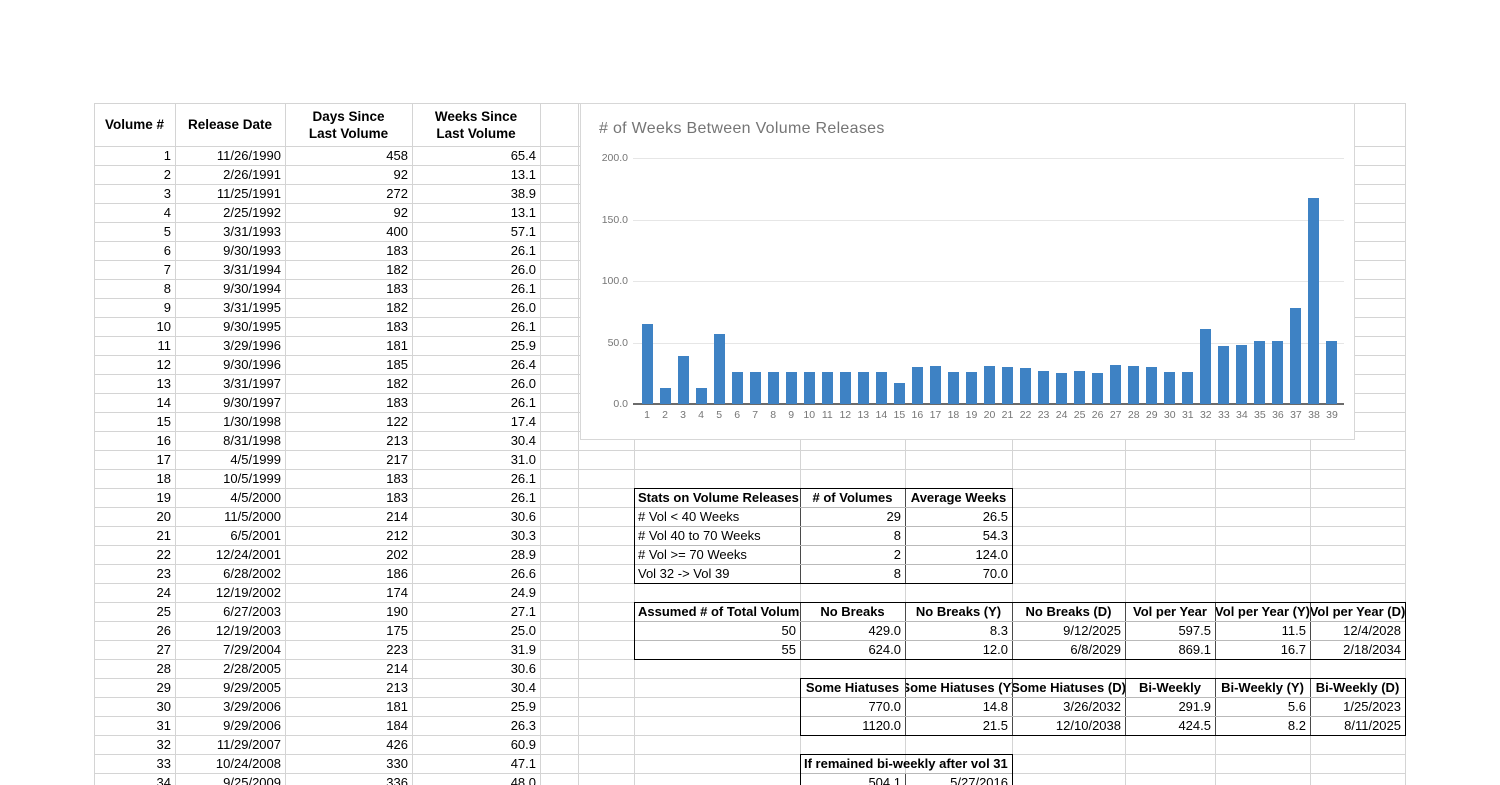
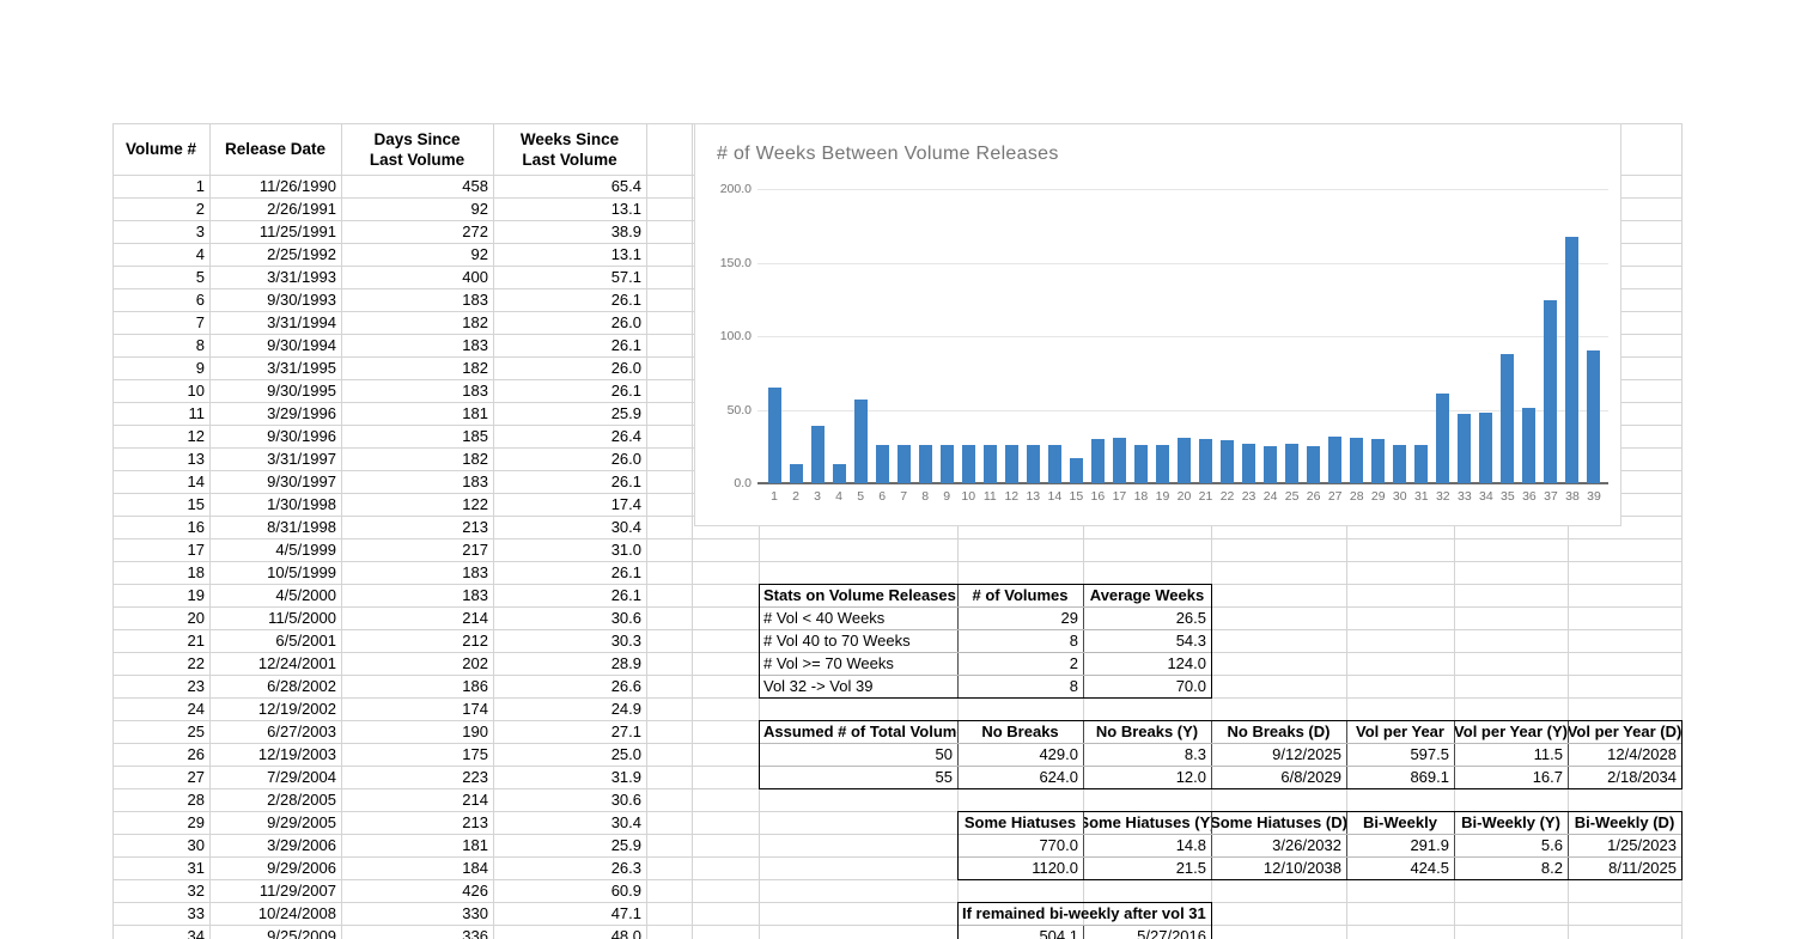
35: 51 -> 88
37: 78 -> 124
39: 51 -> 90
